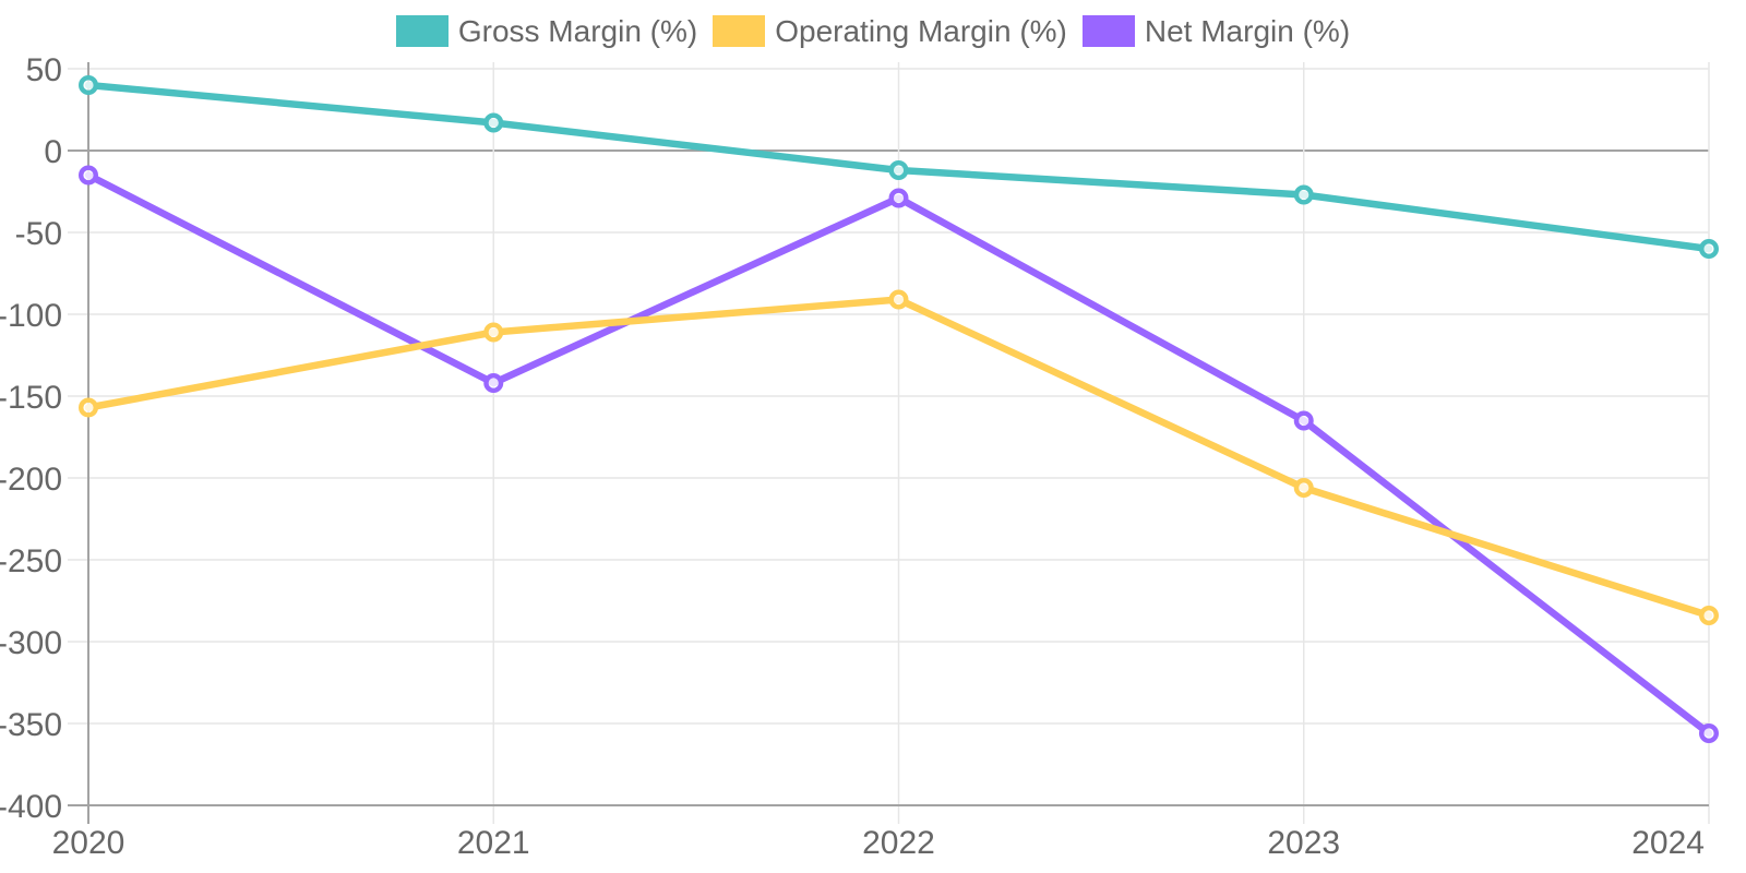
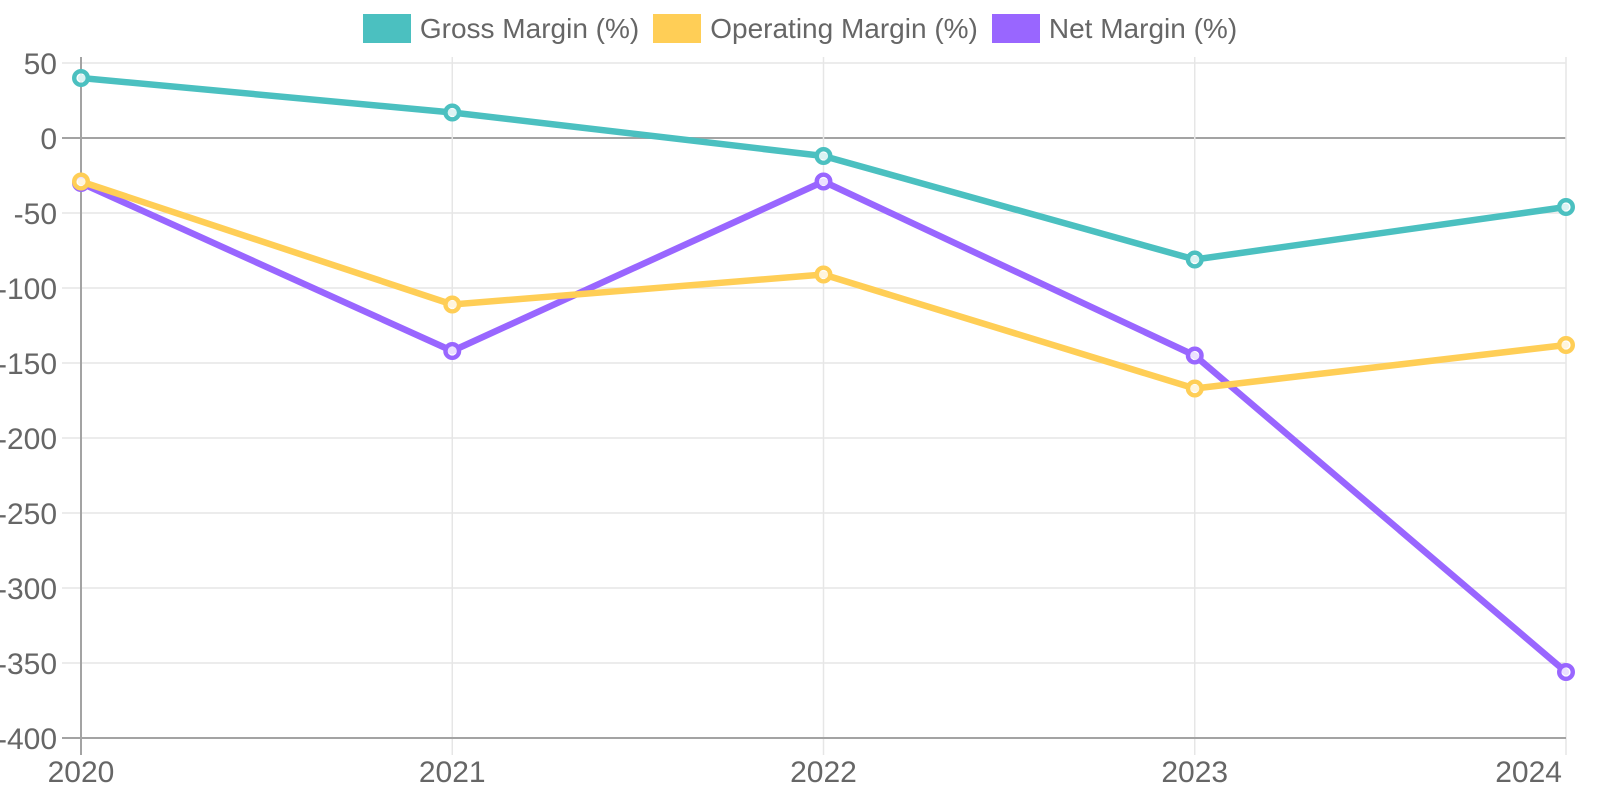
Operating Margin (%)/2020: -157 -> -29
Net Margin (%)/2020: -15 -> -30
Gross Margin (%)/2023: -27 -> -81
Operating Margin (%)/2023: -206 -> -167
Net Margin (%)/2023: -165 -> -145
Gross Margin (%)/2024: -60 -> -46
Operating Margin (%)/2024: -284 -> -138
